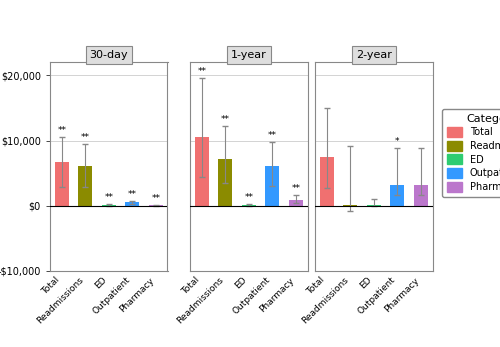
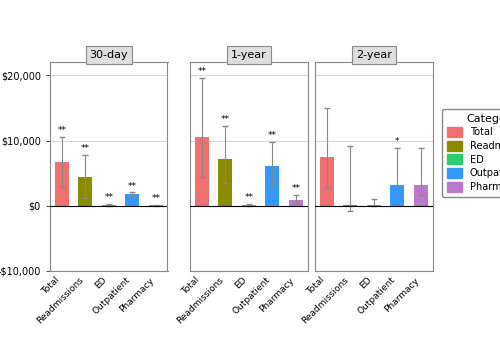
30-day/Readmissions: $6,100 -> $4,400
30-day/Outpatient: $500 -> $1,800
